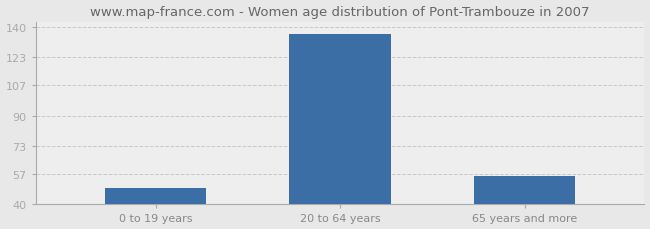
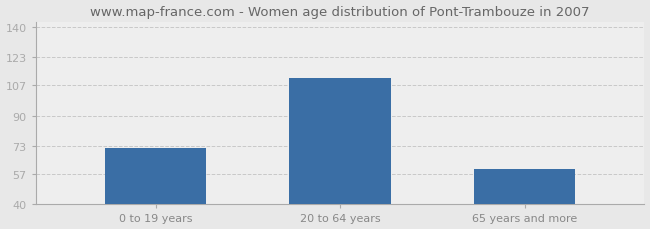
0 to 19 years: 49 -> 72
20 to 64 years: 136 -> 111
65 years and more: 56 -> 60
